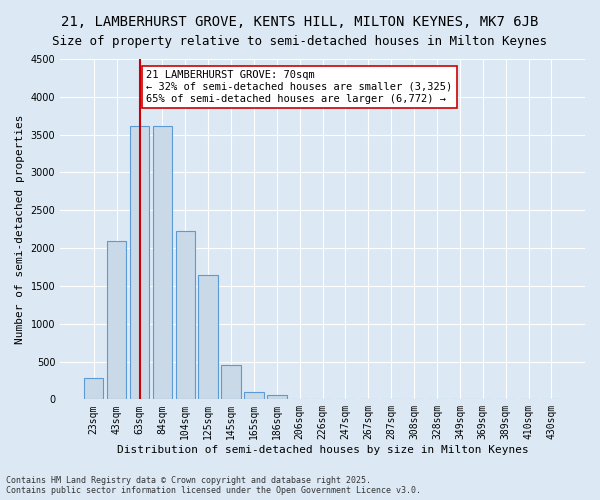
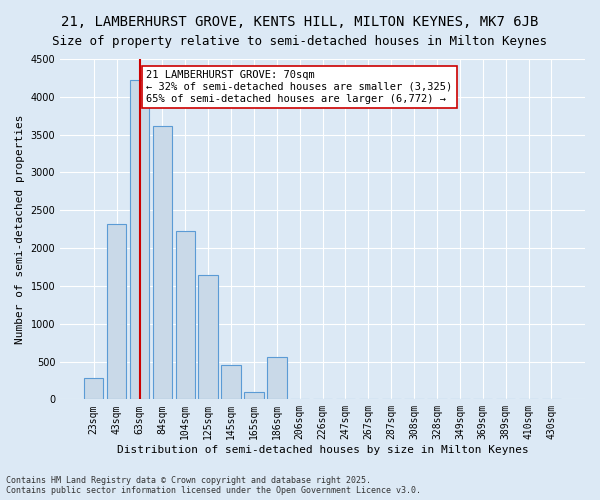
43sqm: 2100 -> 2320
63sqm: 3620 -> 4220
186sqm: 60 -> 560
